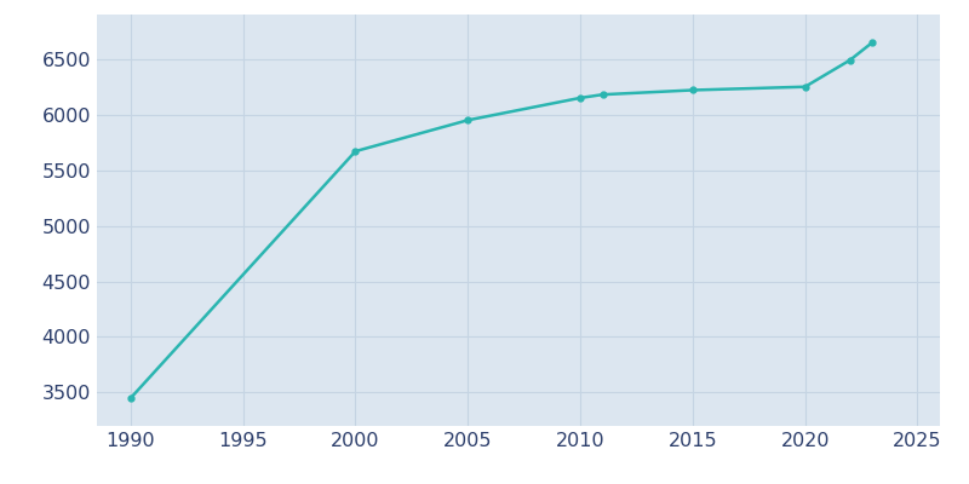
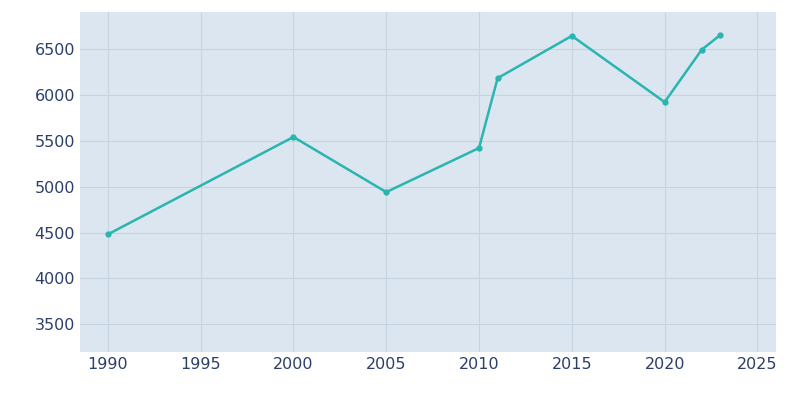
1990: 3450 -> 4480
2000: 5670 -> 5540
2005: 5950 -> 4940
2010: 6150 -> 5420
2015: 6220 -> 6640
2020: 6250 -> 5920
